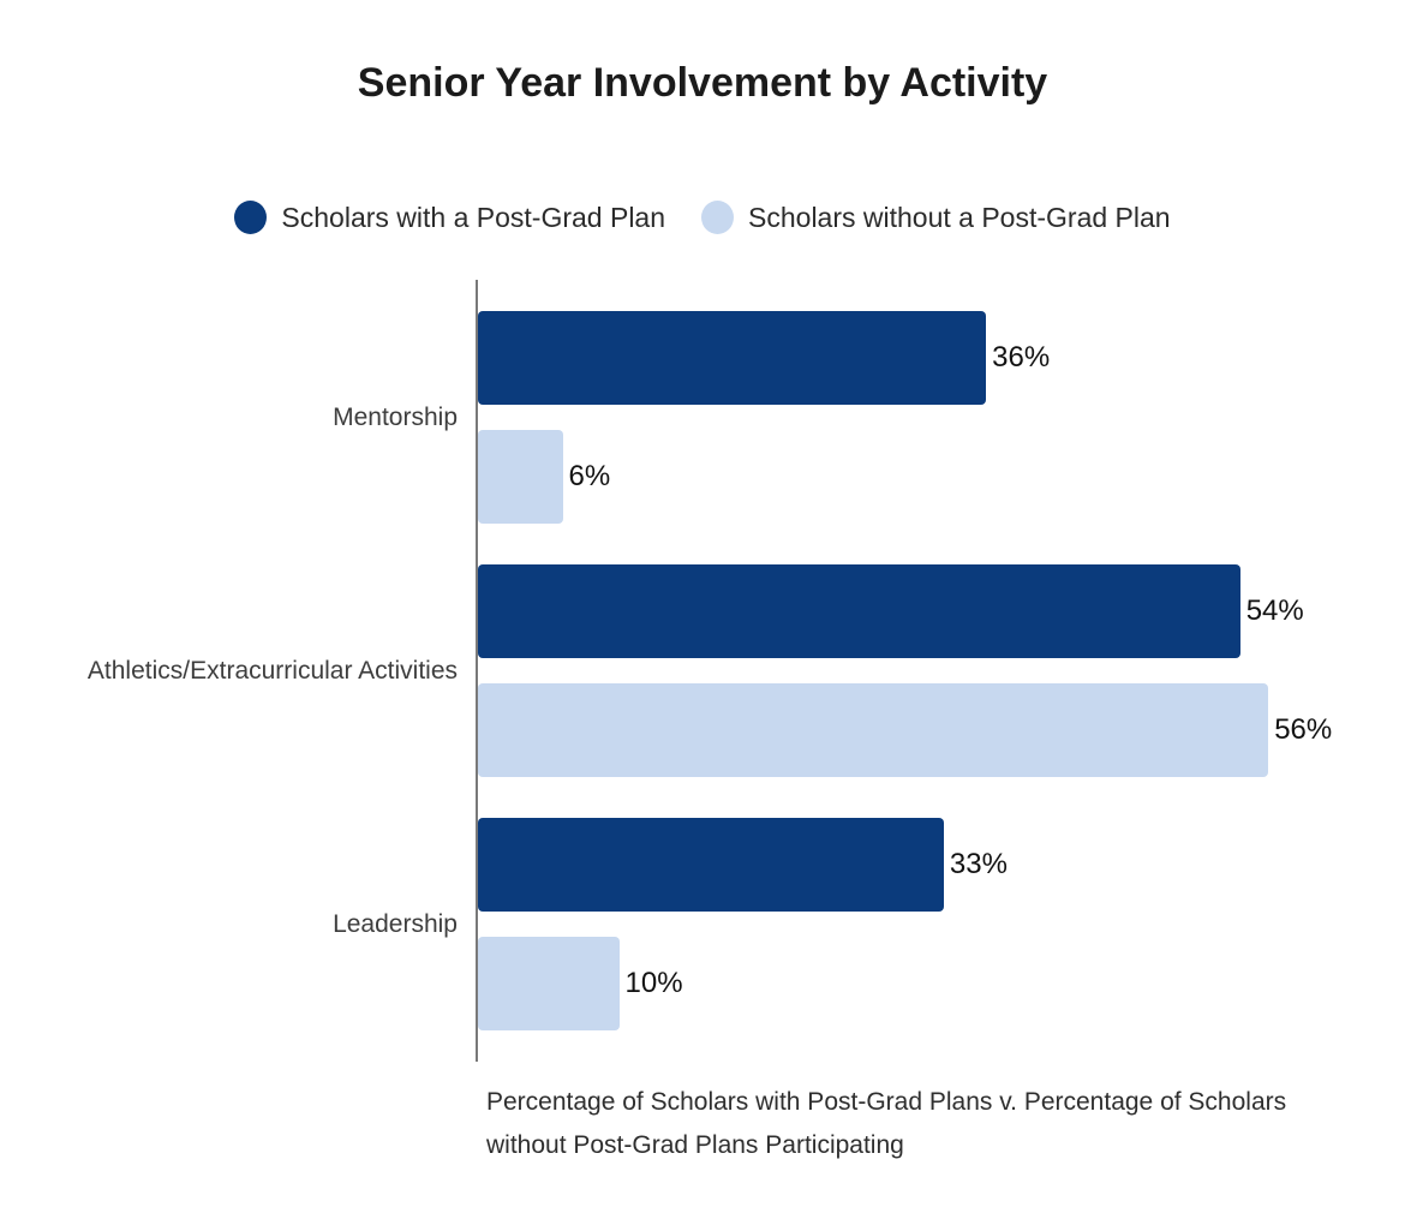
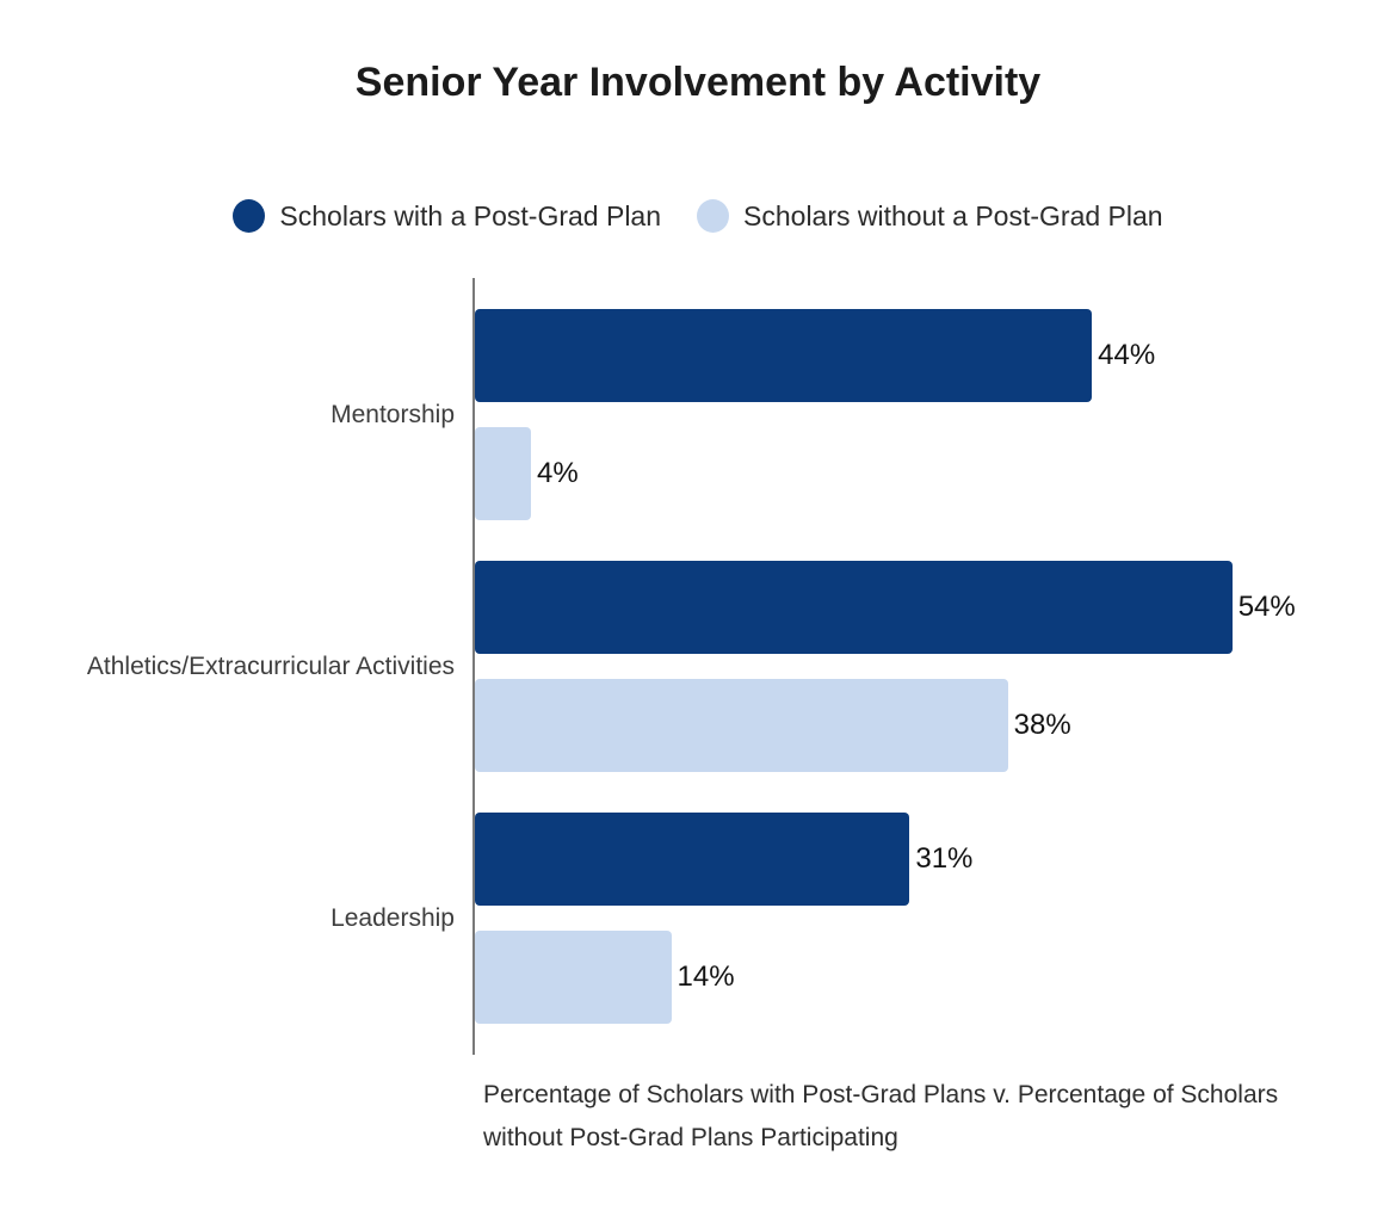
Scholars with a Post-Grad Plan/Mentorship: 36% -> 44%
Scholars without a Post-Grad Plan/Mentorship: 6% -> 4%
Scholars without a Post-Grad Plan/Athletics/Extracurricular Activities: 56% -> 38%
Scholars with a Post-Grad Plan/Leadership: 33% -> 31%
Scholars without a Post-Grad Plan/Leadership: 10% -> 14%
